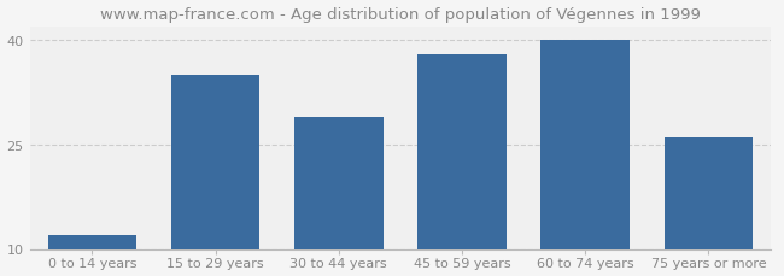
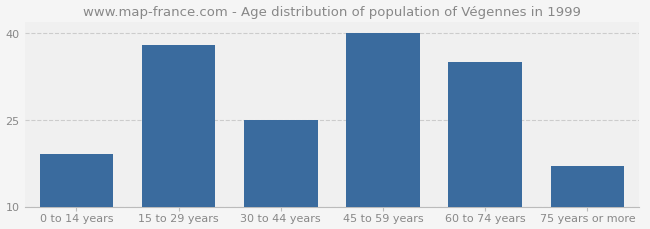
0 to 14 years: 12 -> 19
15 to 29 years: 35 -> 38
30 to 44 years: 29 -> 25
45 to 59 years: 38 -> 40
60 to 74 years: 40 -> 35
75 years or more: 26 -> 17
